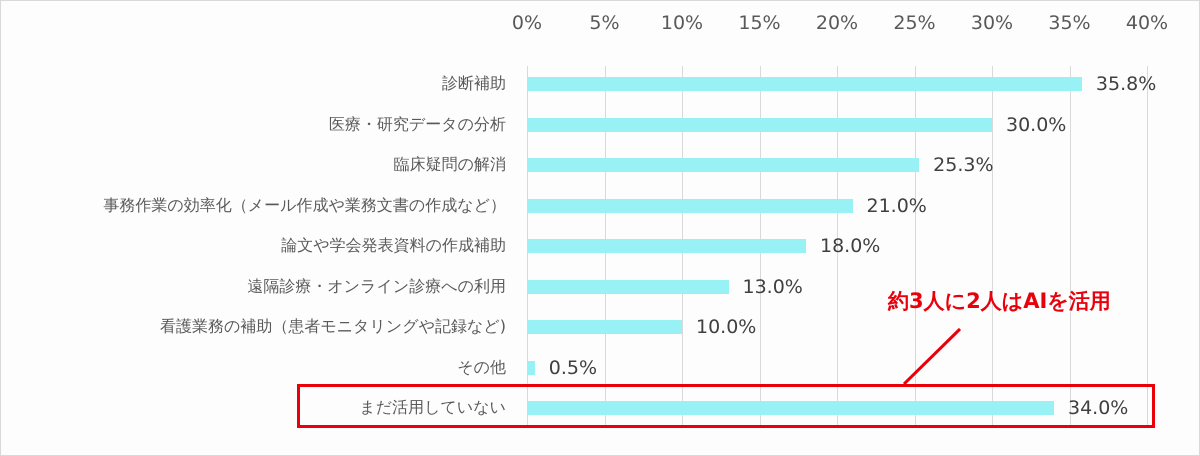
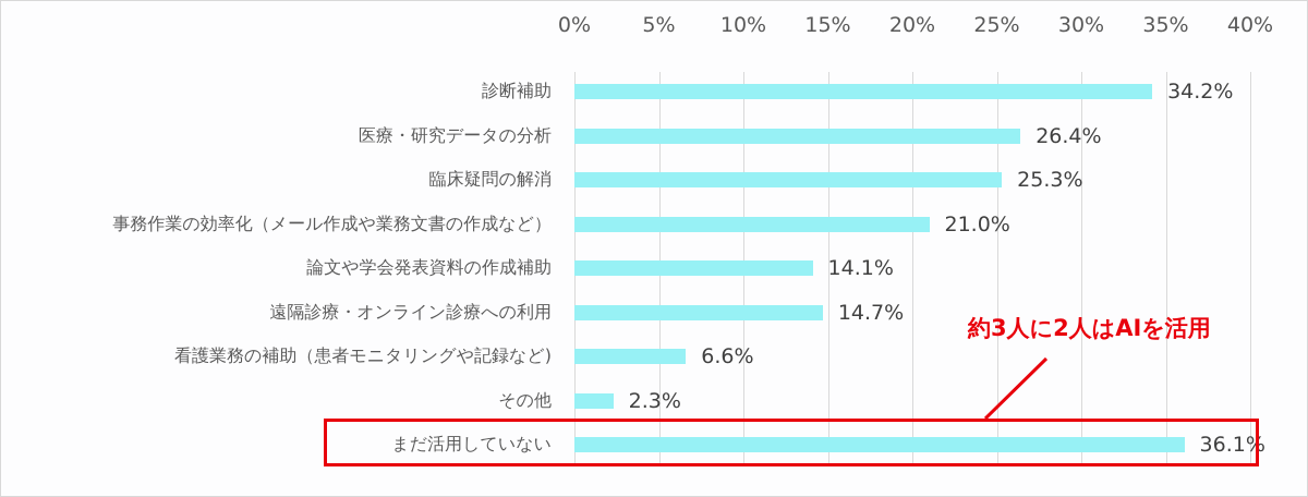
診断補助: 35.8% -> 34.2%
医療・研究データの分析: 30.0% -> 26.4%
論文や学会発表資料の作成補助: 18.0% -> 14.1%
遠隔診療・オンライン診療への利用: 13.0% -> 14.7%
看護業務の補助（患者モニタリングや記録など): 10.0% -> 6.6%
その他: 0.5% -> 2.3%
まだ活用していない: 34.0% -> 36.1%
